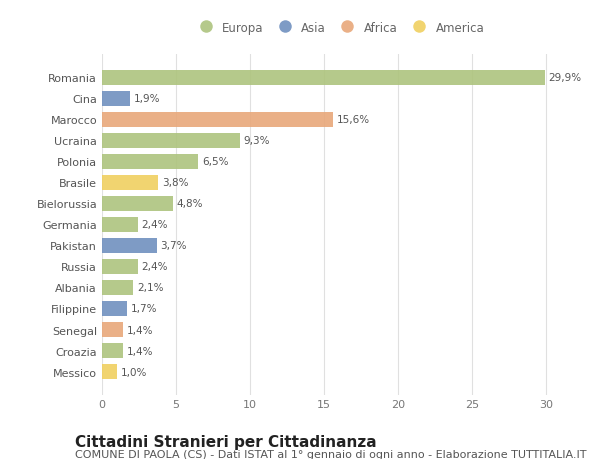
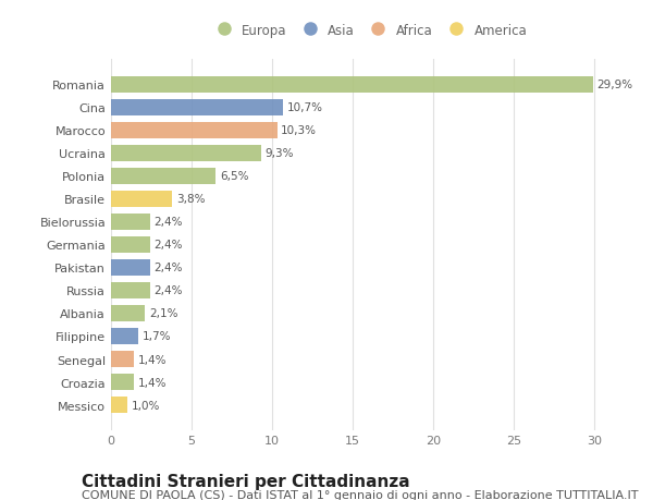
Cina: 1,9% -> 10,7%
Marocco: 15,6% -> 10,3%
Bielorussia: 4,8% -> 2,4%
Pakistan: 3,7% -> 2,4%
